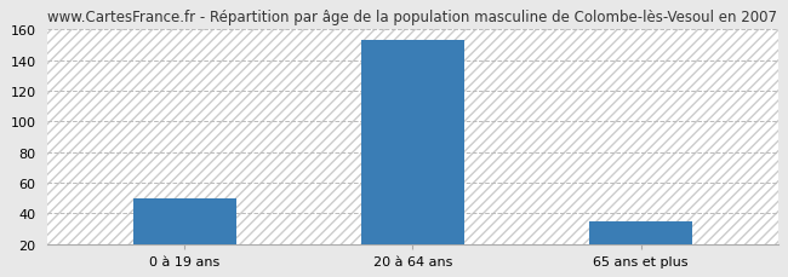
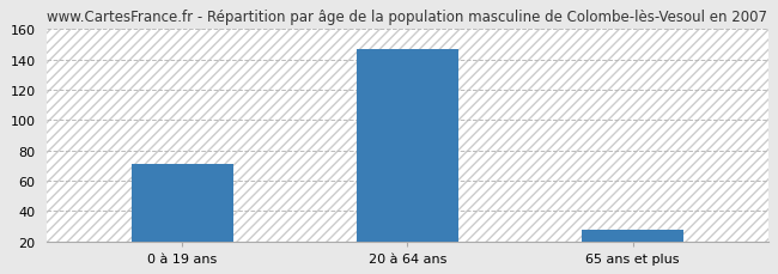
0 à 19 ans: 50 -> 71
20 à 64 ans: 153 -> 147
65 ans et plus: 35 -> 28
